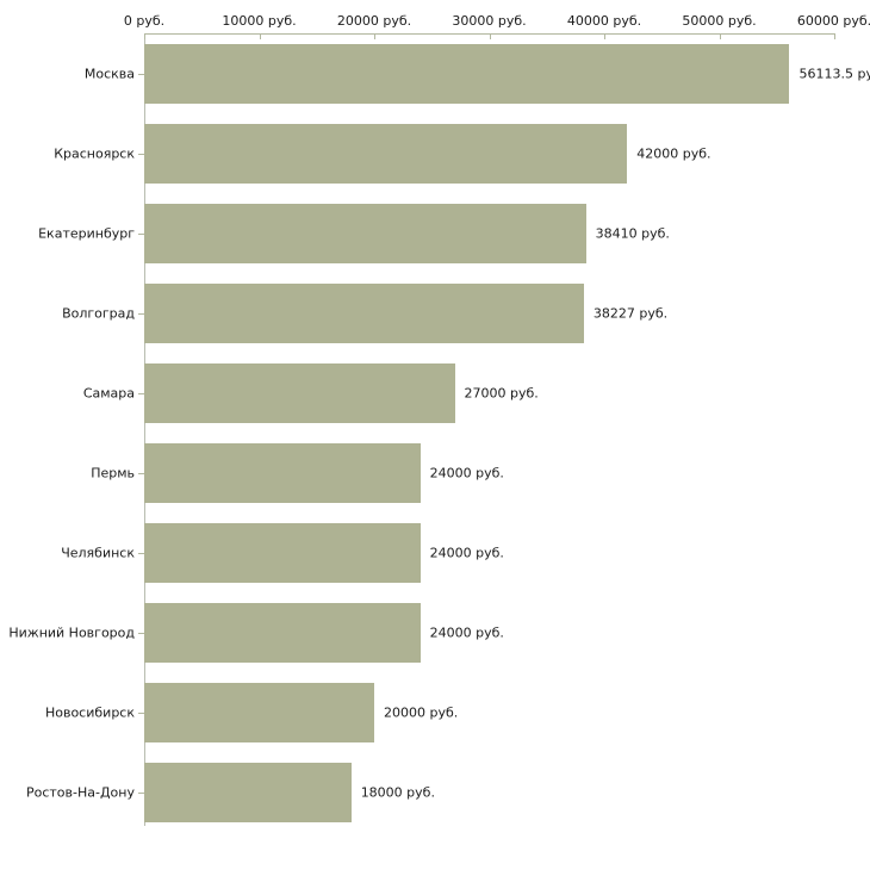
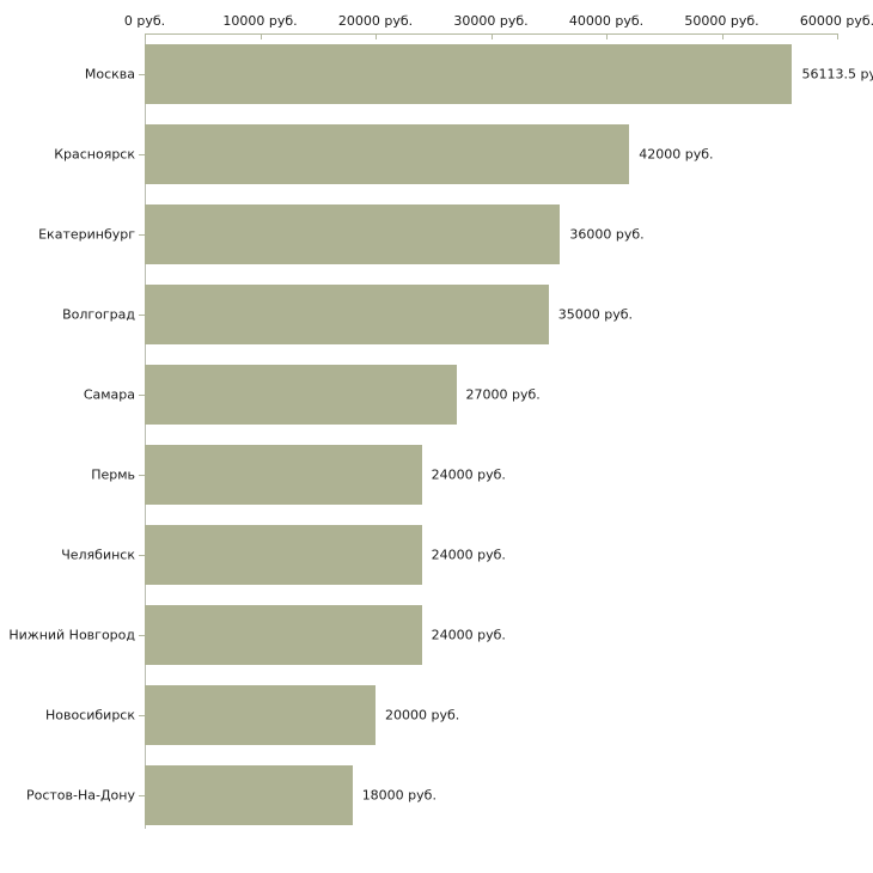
Екатеринбург: 38410 -> 36000
Волгоград: 38227 -> 35000
